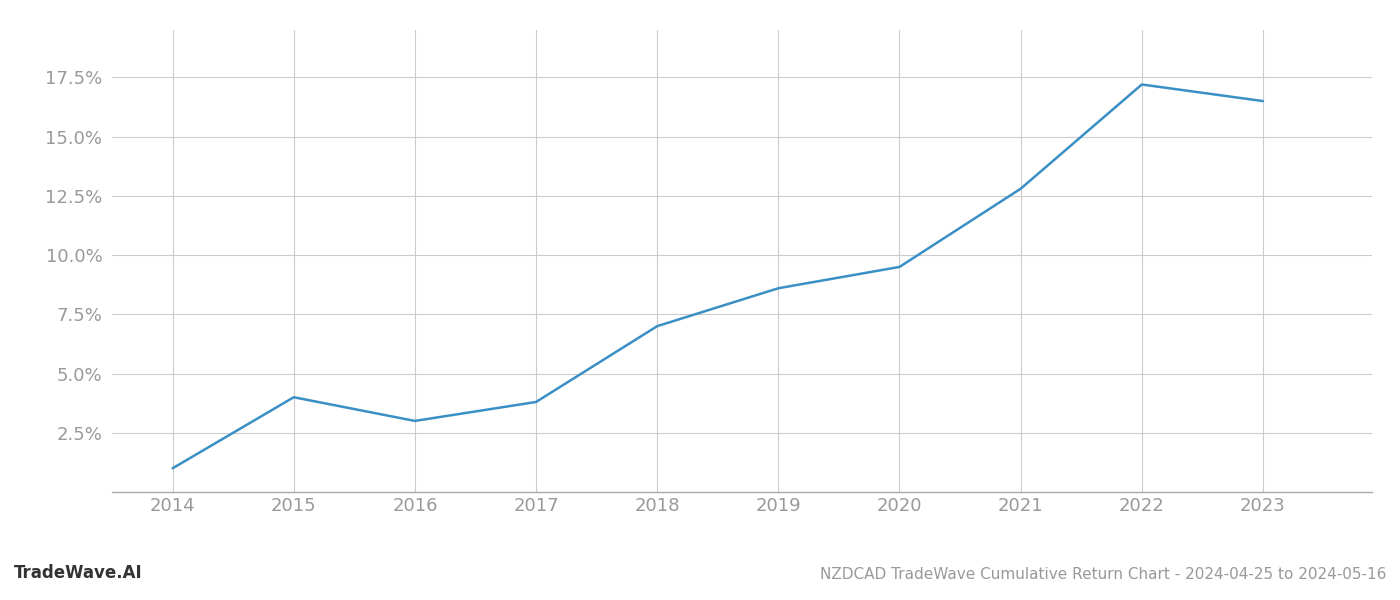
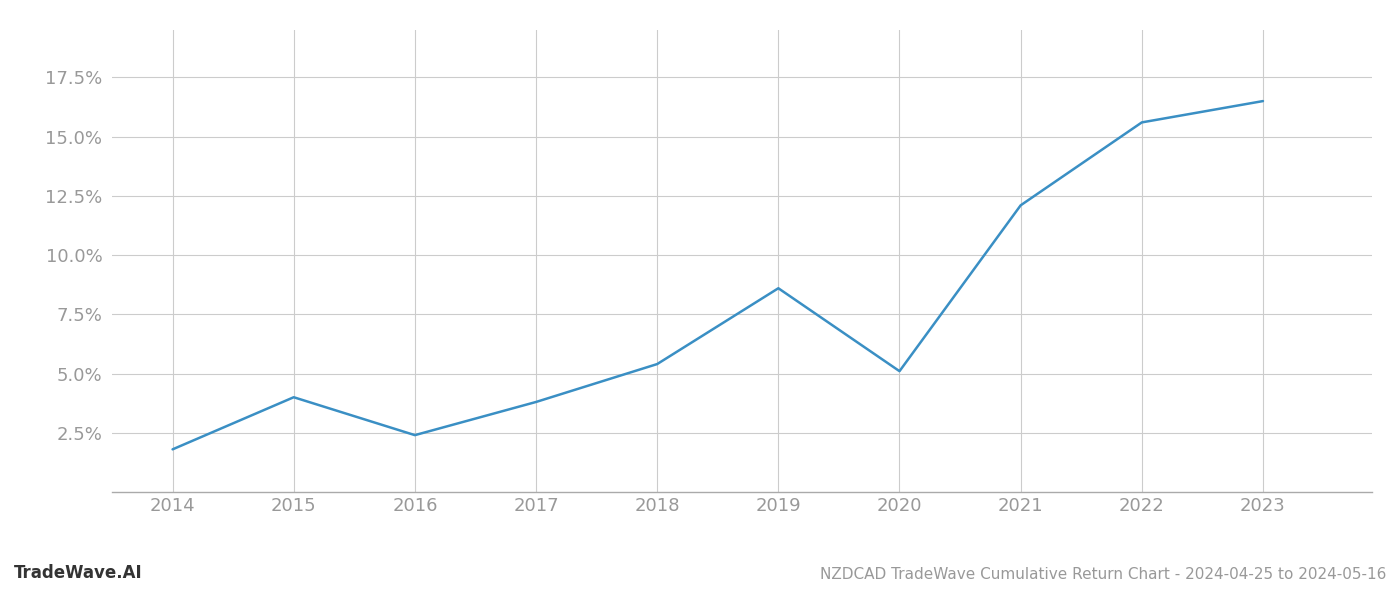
2014: 1.0% -> 1.8%
2016: 3.0% -> 2.4%
2018: 7.0% -> 5.4%
2020: 9.5% -> 5.1%
2021: 12.8% -> 12.1%
2022: 17.2% -> 15.6%
